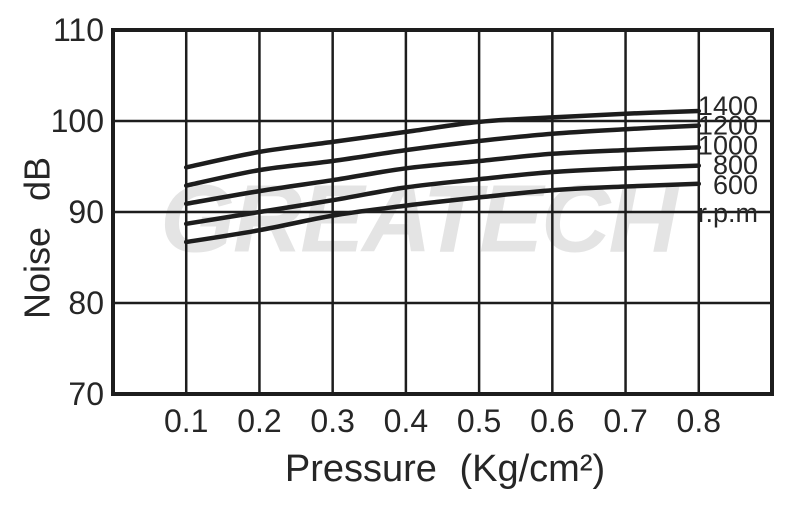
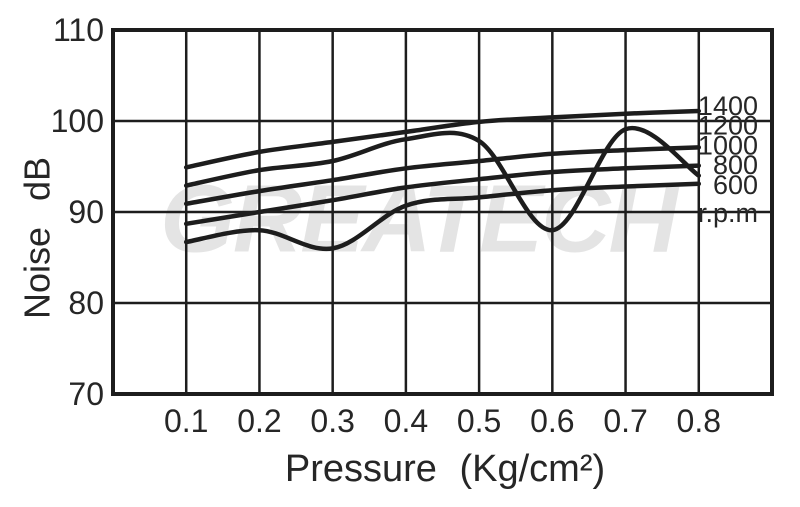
600/0.3: 90 -> 86
1200/0.4: 97 -> 98
1200/0.6: 99 -> 88
1200/0.8: 100 -> 94
